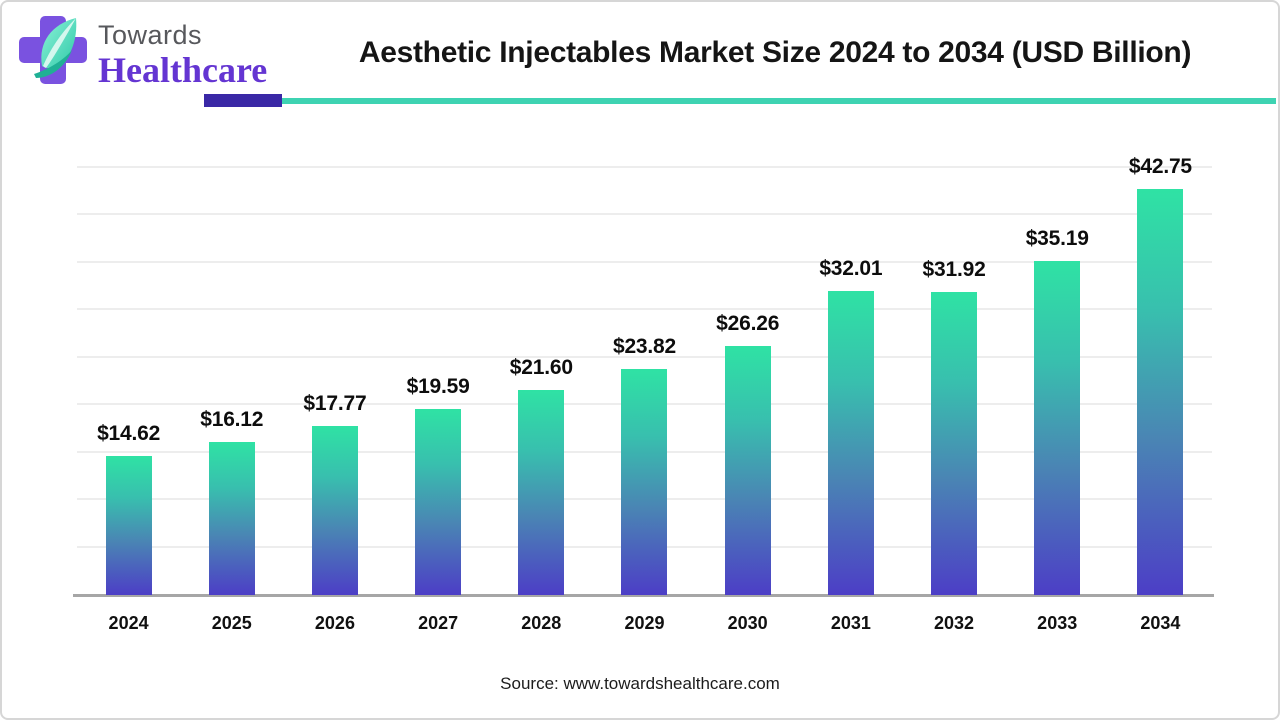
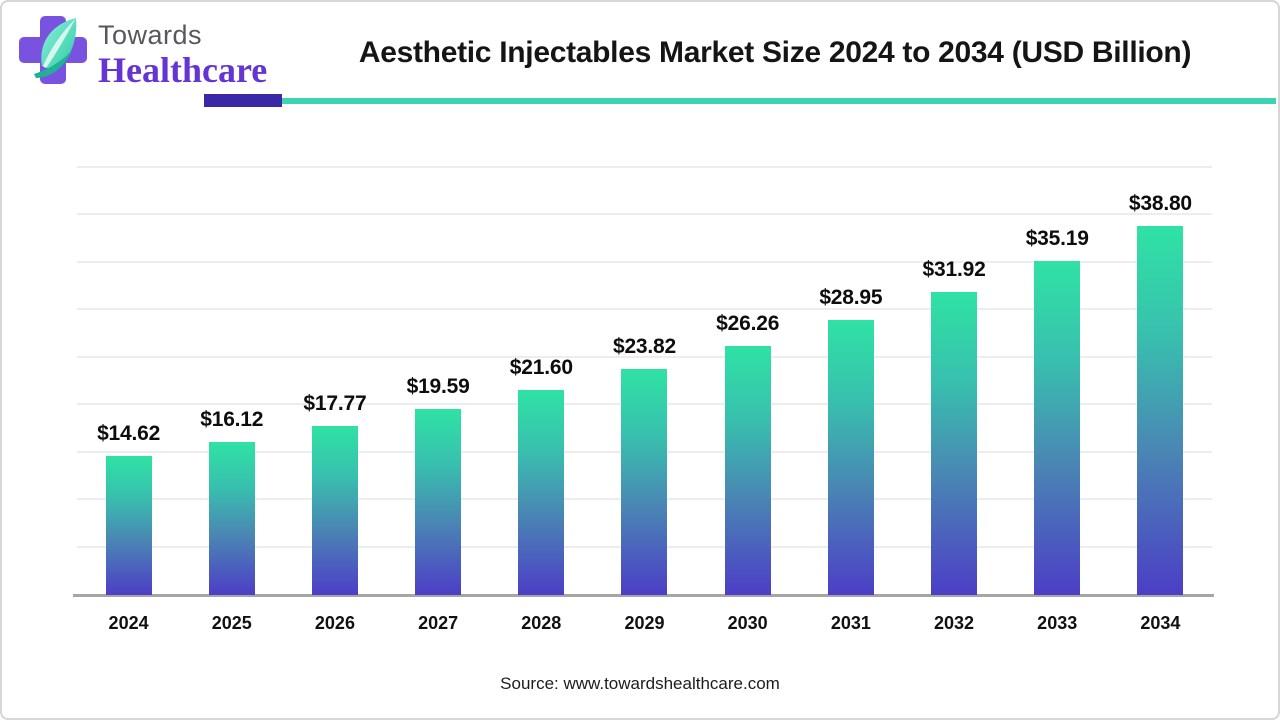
2031: $32.01 -> $28.95
2034: $42.75 -> $38.80
